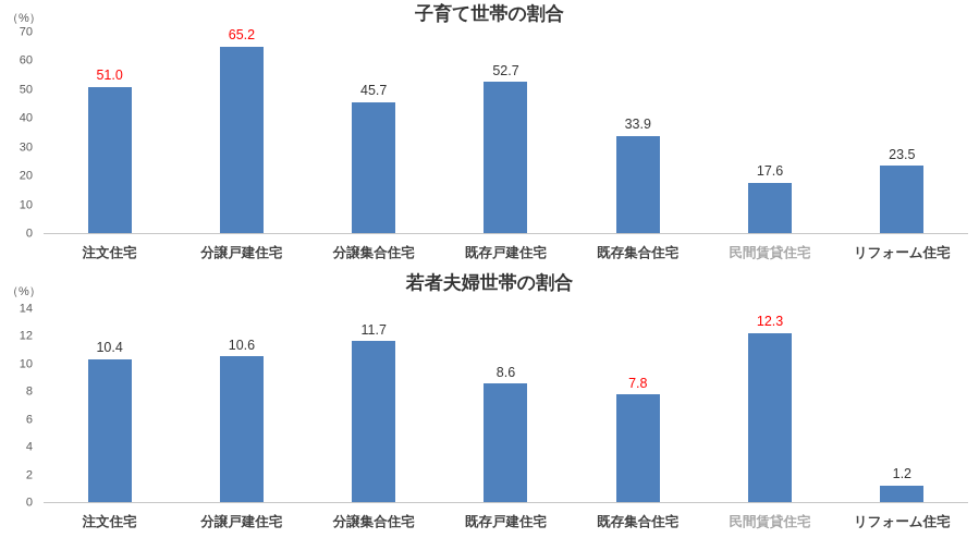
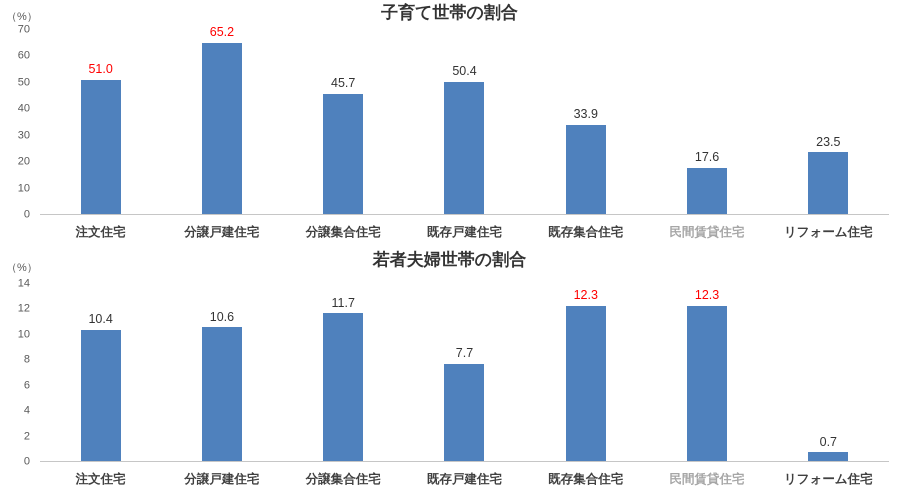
子育て世帯の割合/既存戸建住宅: 52.7 -> 50.4
若者夫婦世帯の割合/既存戸建住宅: 8.6 -> 7.7
若者夫婦世帯の割合/既存集合住宅: 7.8 -> 12.3
若者夫婦世帯の割合/リフォーム住宅: 1.2 -> 0.7
